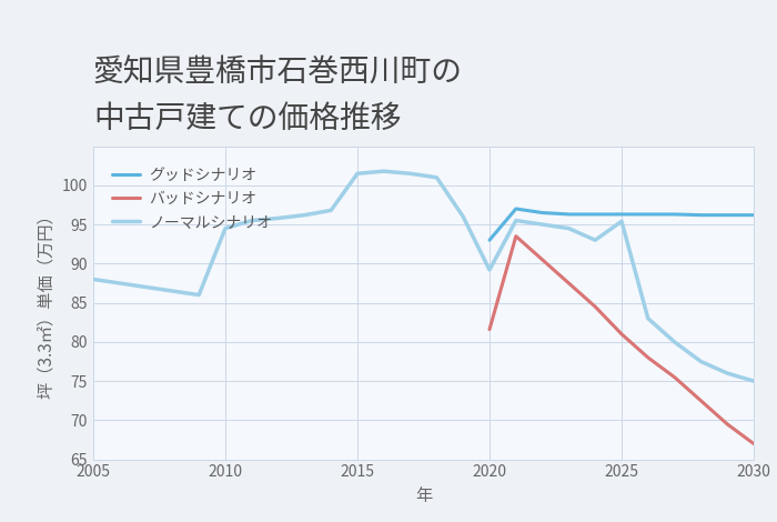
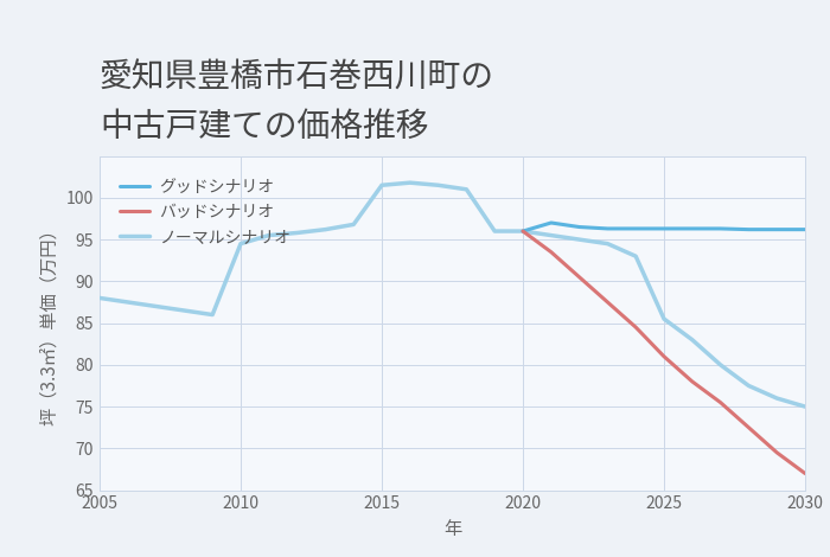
ノーマルシナリオ/2020: 89.2 -> 96.0
グッドシナリオ/2020: 93.0 -> 96.0
バッドシナリオ/2020: 81.6 -> 96.0
ノーマルシナリオ/2025: 95.4 -> 85.5
